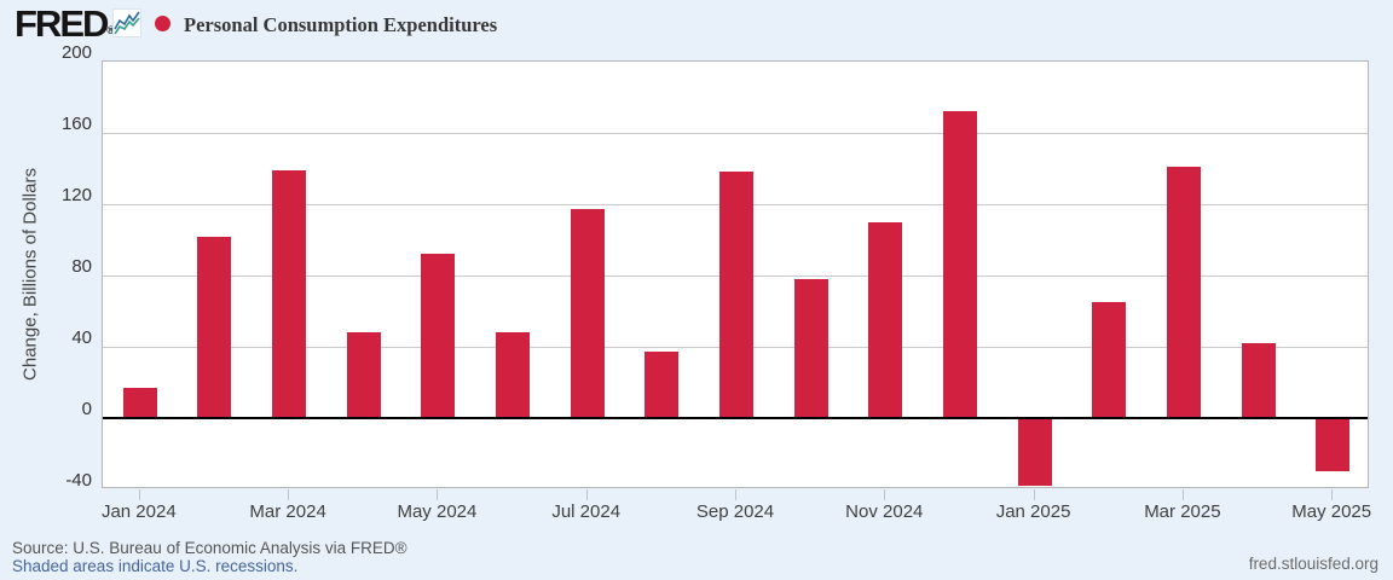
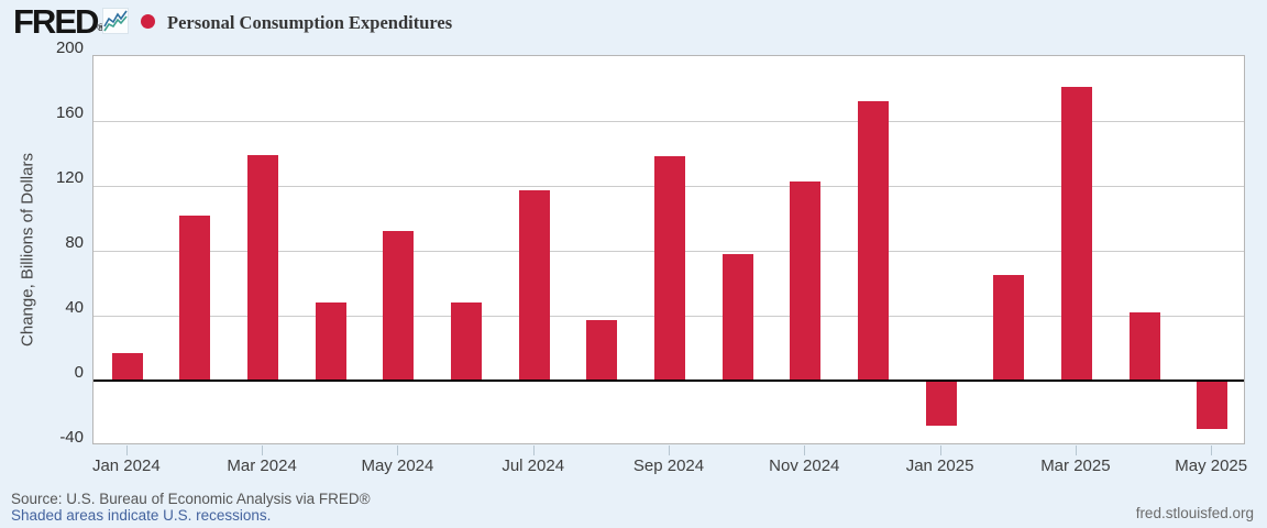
Nov 2024: 110 -> 123
Jan 2025: -38 -> -28
Mar 2025: 141 -> 181
